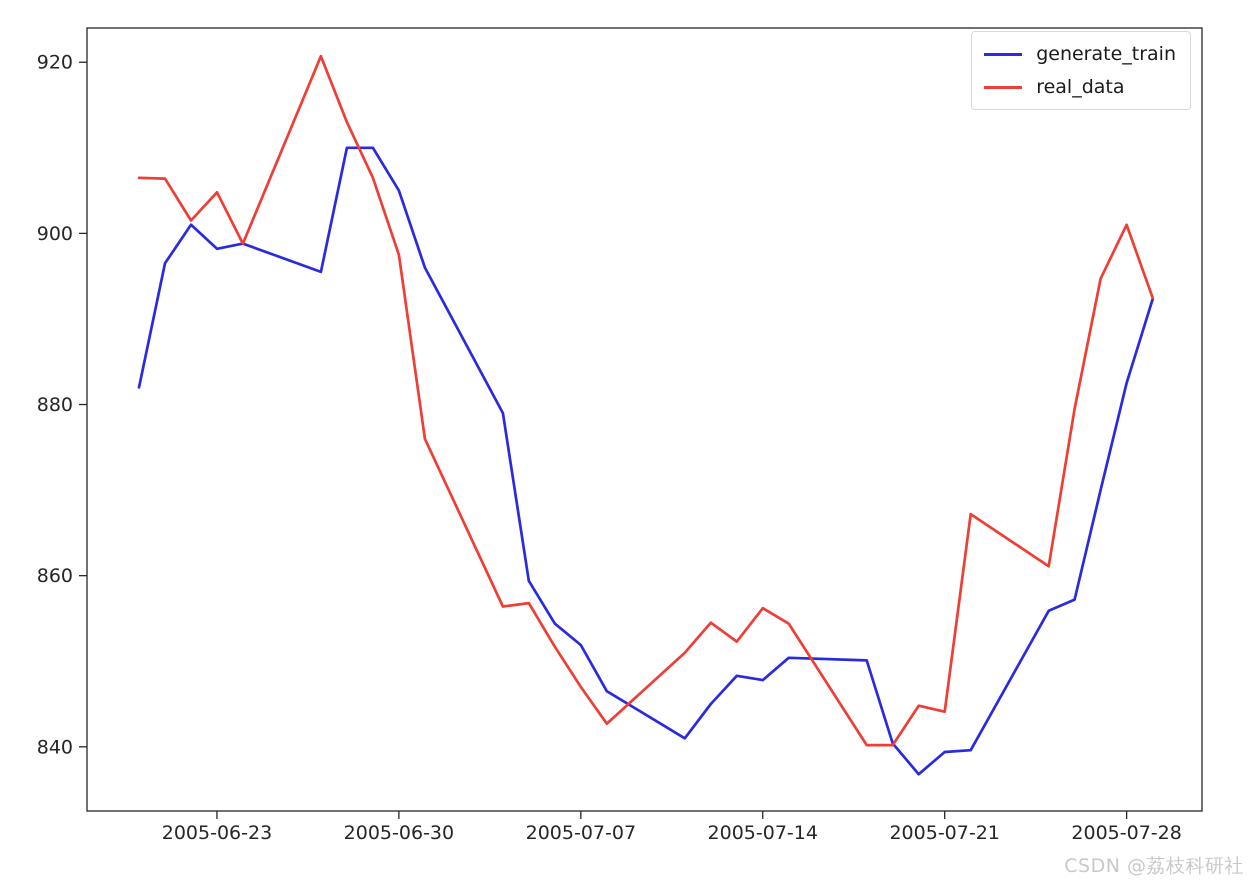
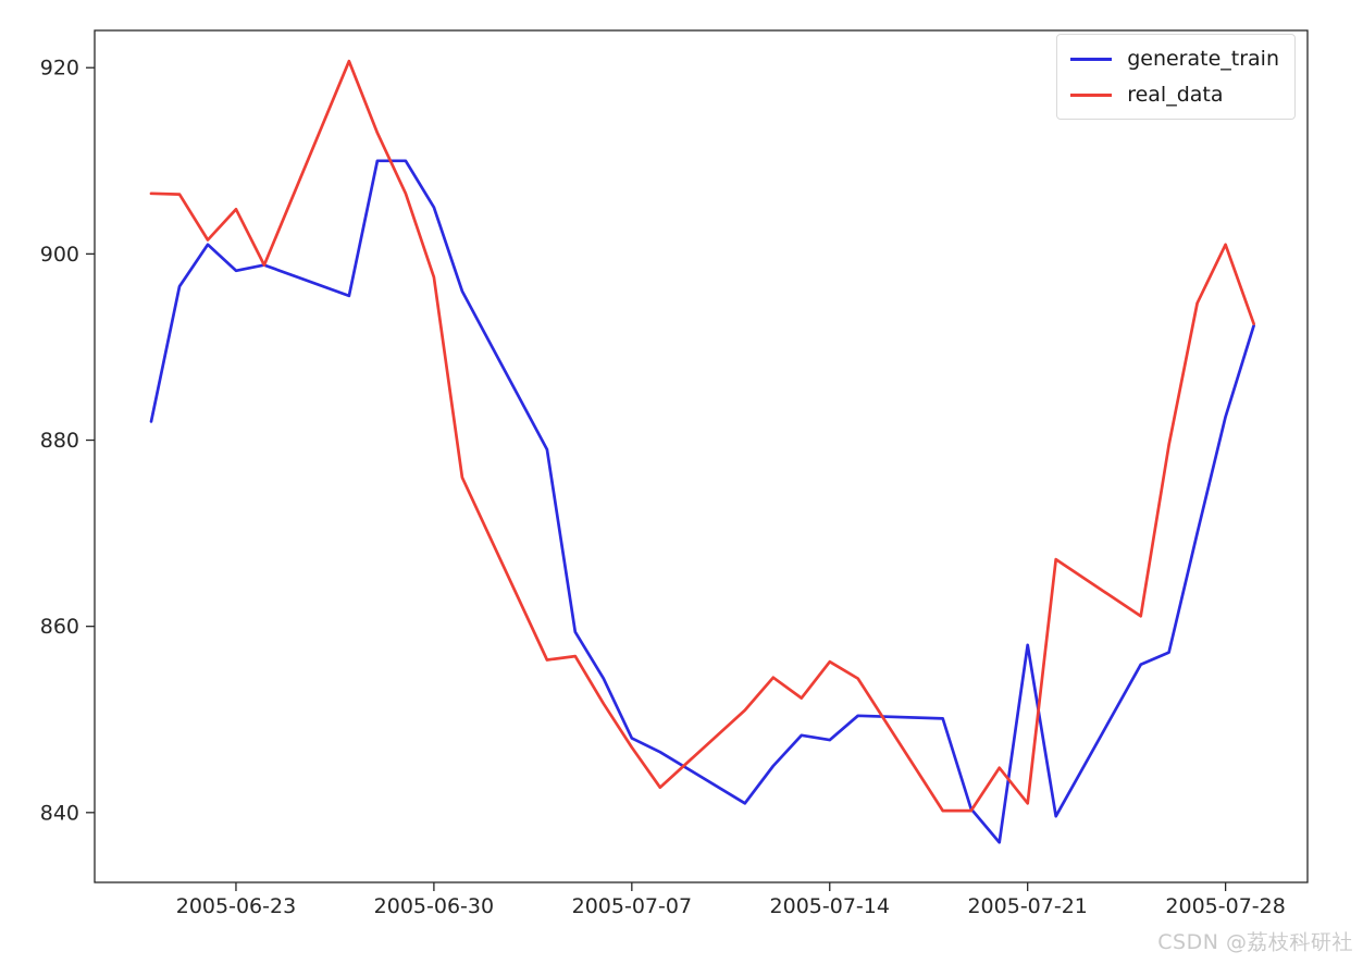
generate_train/2005-07-07: 852 -> 848
generate_train/2005-07-21: 839 -> 858
real_data/2005-07-21: 844 -> 841
